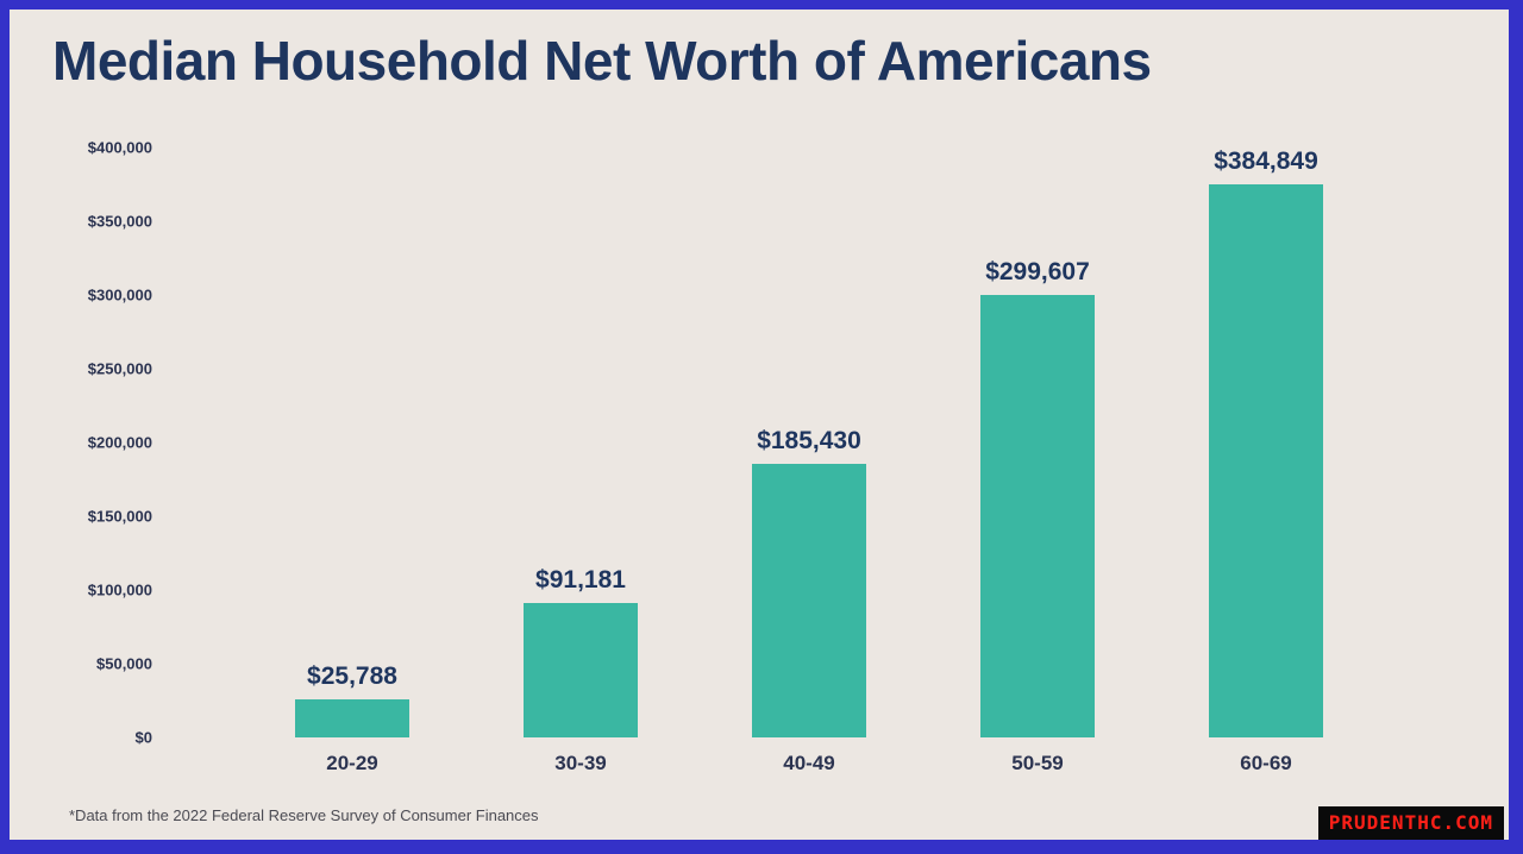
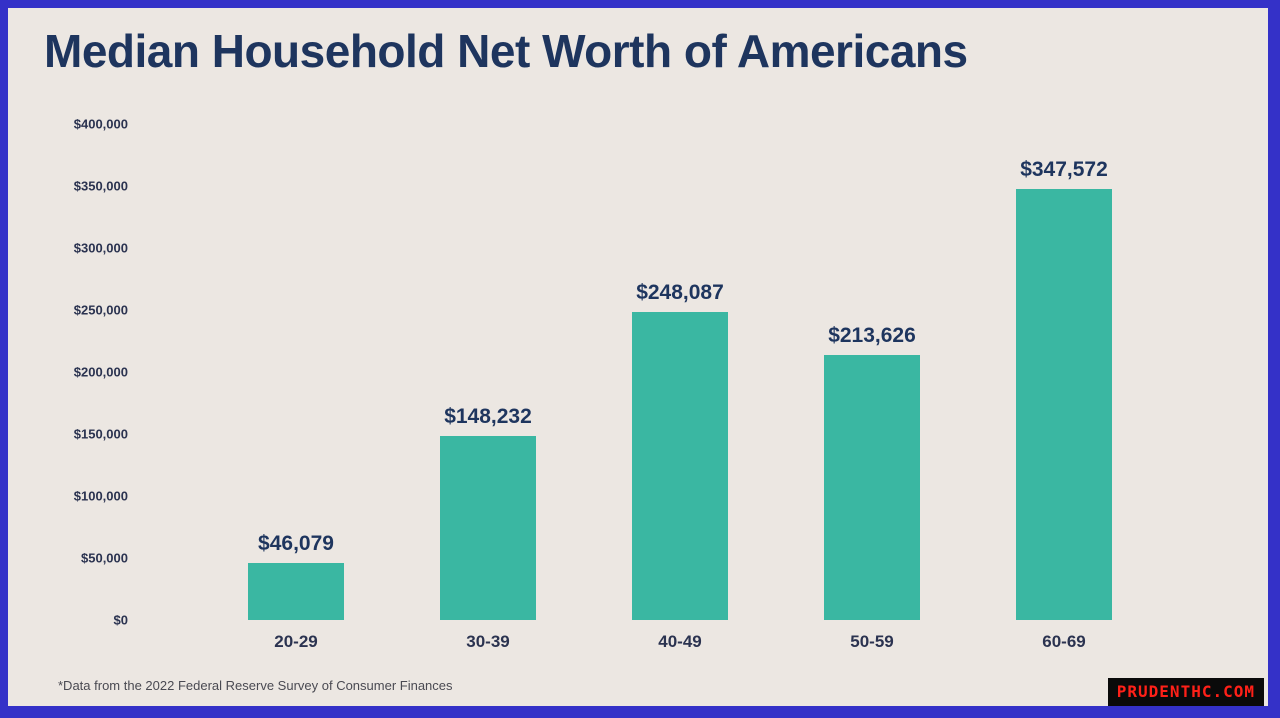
20-29: $25,788 -> $46,079
30-39: $91,181 -> $148,232
40-49: $185,430 -> $248,087
50-59: $299,607 -> $213,626
60-69: $384,849 -> $347,572
